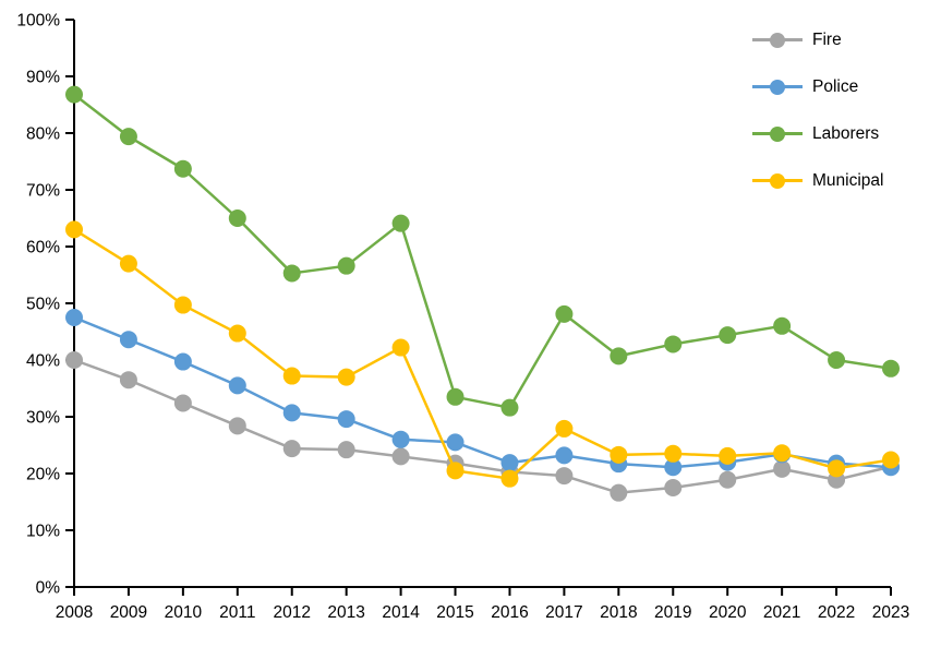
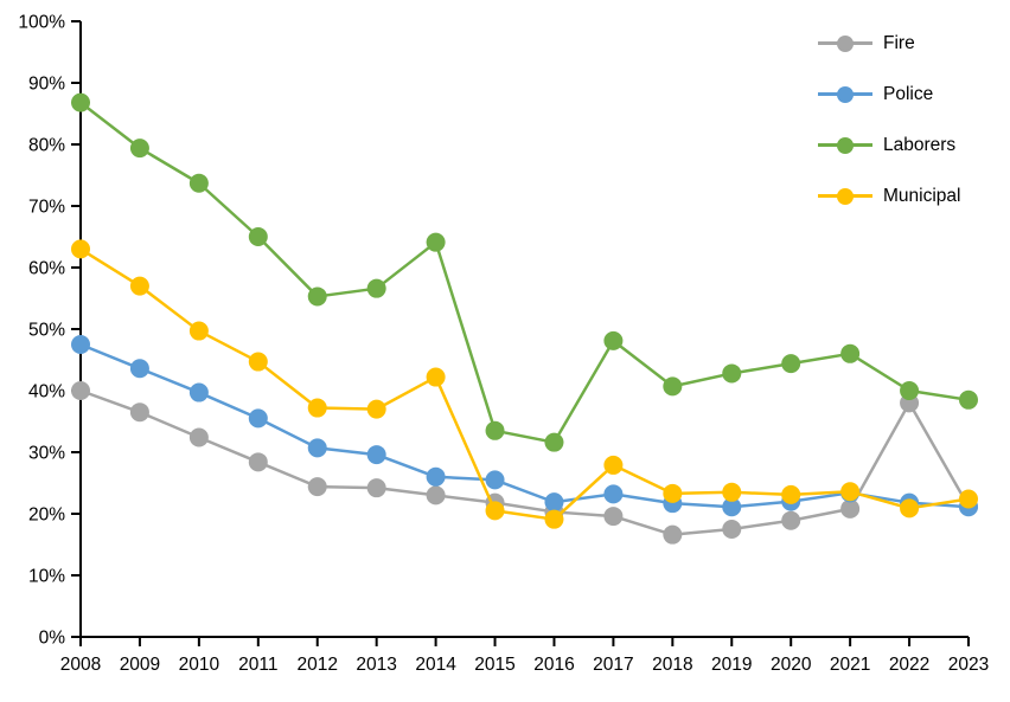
Fire/2022: 19% -> 38%
